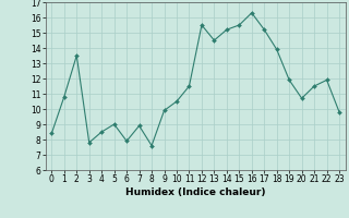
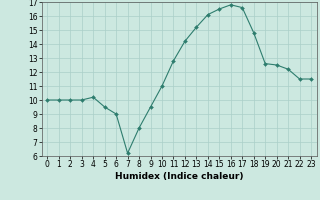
0: 8.4 -> 10.0
1: 10.8 -> 10.0
2: 13.5 -> 10.0
3: 7.8 -> 10.0
4: 8.5 -> 10.2
5: 9.0 -> 9.5
6: 7.9 -> 9.0
7: 8.9 -> 6.2
8: 7.6 -> 8.0
9: 9.9 -> 9.5
10: 10.5 -> 11.0
11: 11.5 -> 12.8
12: 15.5 -> 14.2
13: 14.5 -> 15.2
14: 15.2 -> 16.1
15: 15.5 -> 16.5
16: 16.3 -> 16.8
17: 15.2 -> 16.6
18: 13.9 -> 14.8
19: 11.9 -> 12.6
20: 10.7 -> 12.5
21: 11.5 -> 12.2
22: 11.9 -> 11.5
23: 9.8 -> 11.5
